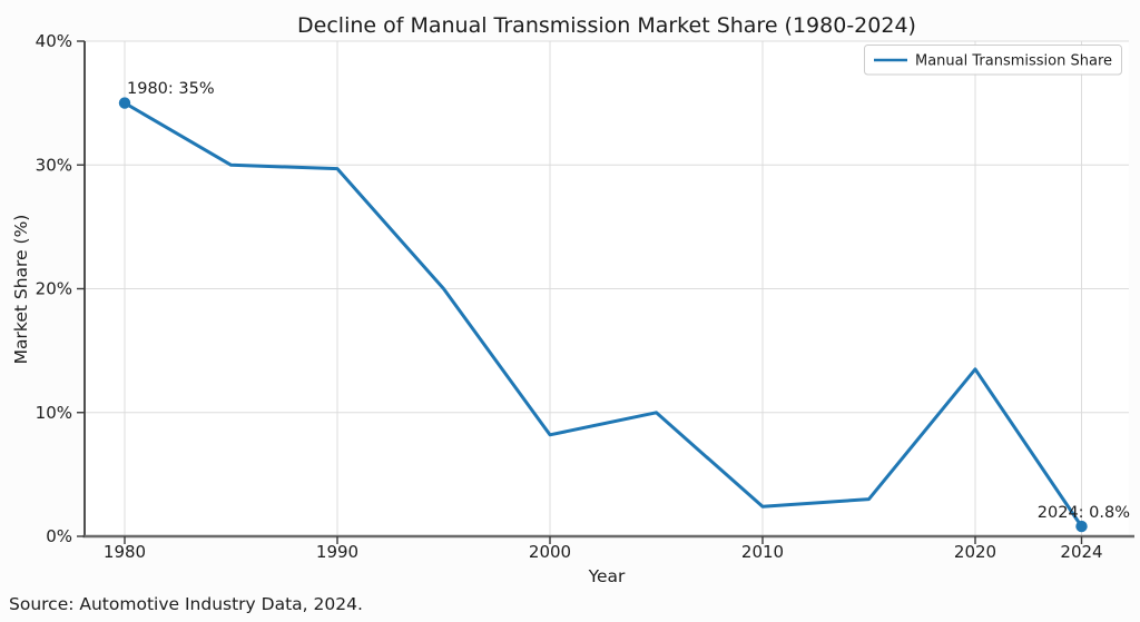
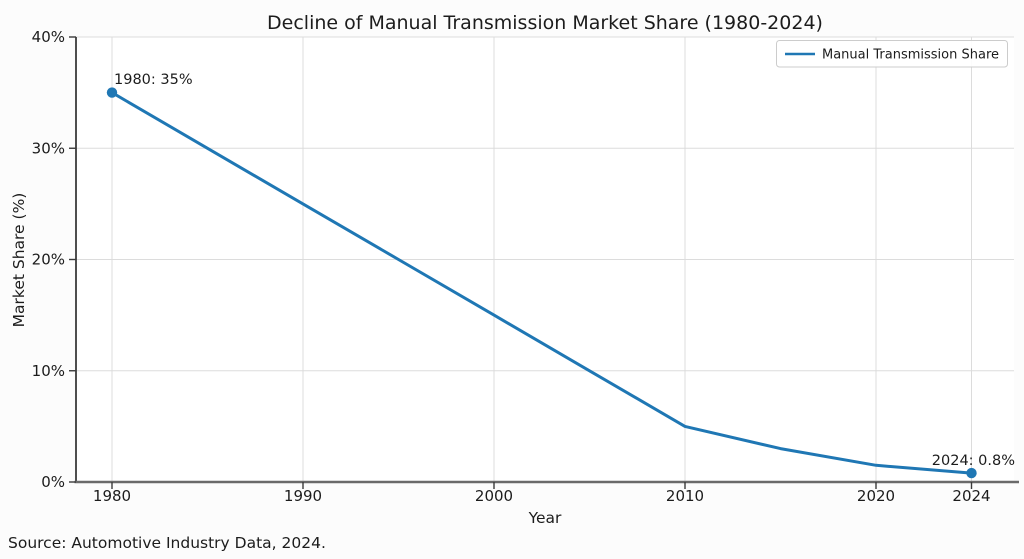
1990: 29.7% -> 25.0%
2000: 8.2% -> 15.0%
2010: 2.4% -> 5.0%
2020: 13.5% -> 1.5%
